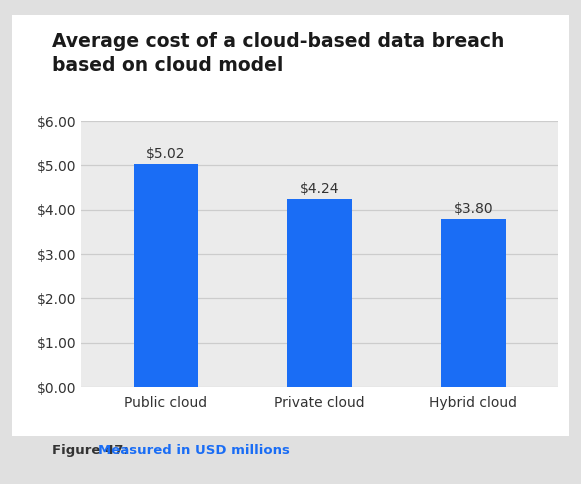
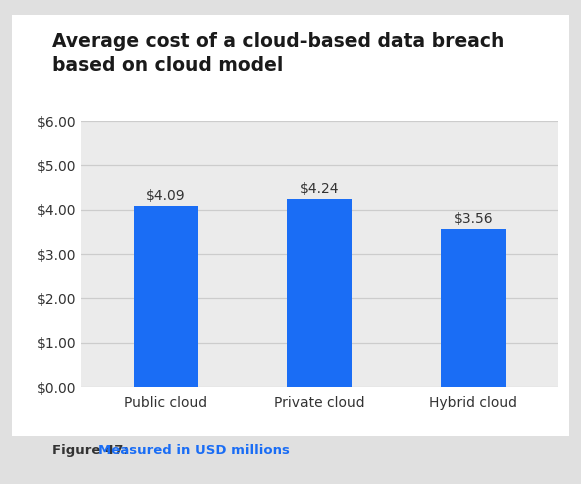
Public cloud: $5.02 -> $4.09
Hybrid cloud: $3.80 -> $3.56
